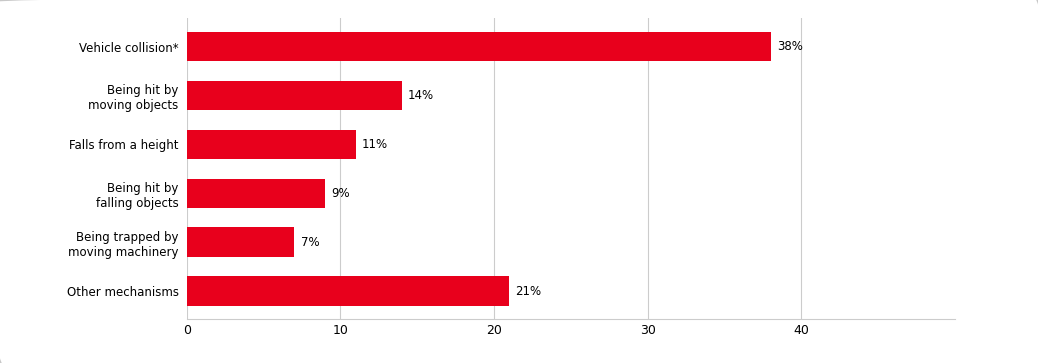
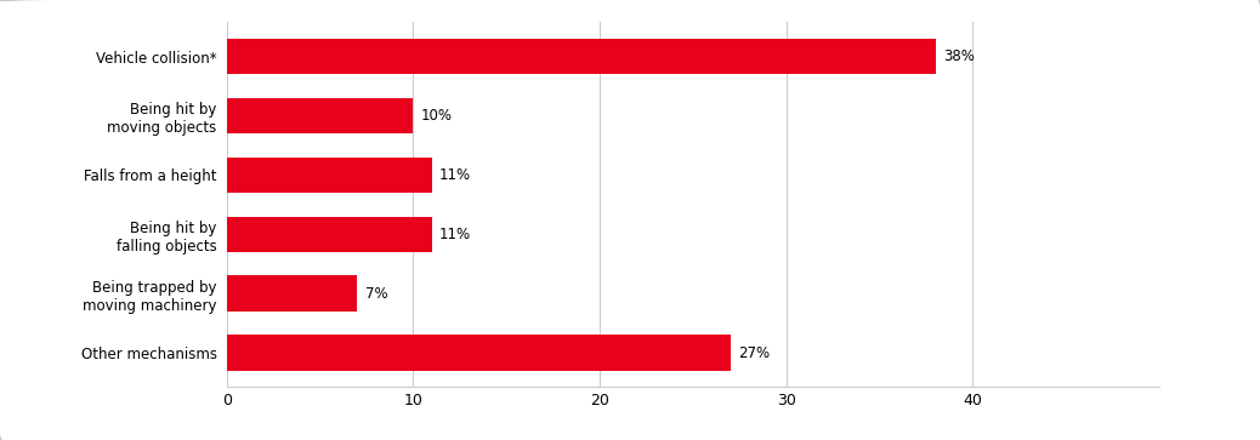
Being hit by moving objects: 14% -> 10%
Being hit by falling objects: 9% -> 11%
Other mechanisms: 21% -> 27%
